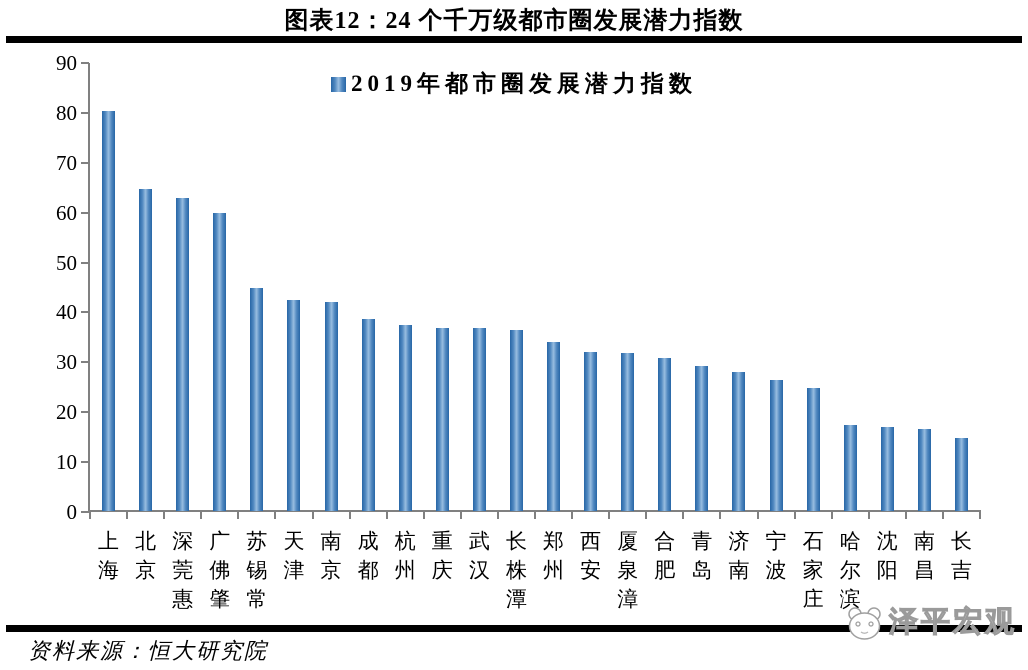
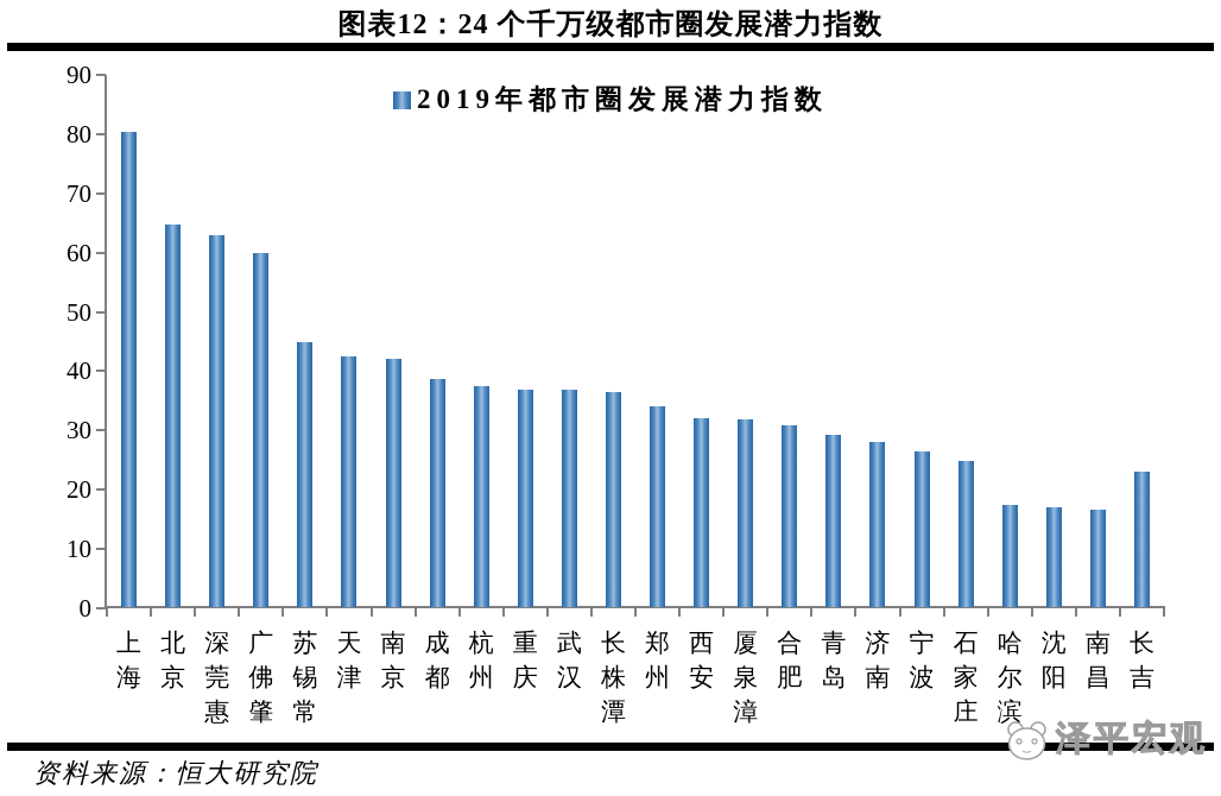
长吉: 15 -> 23
